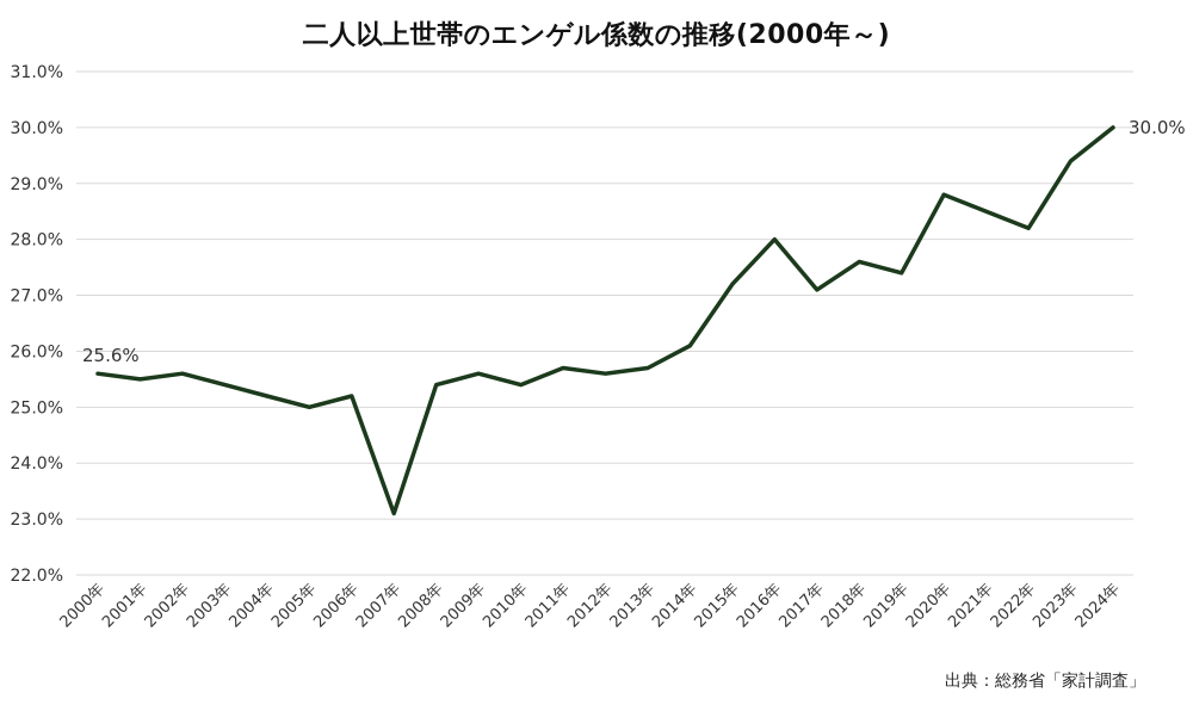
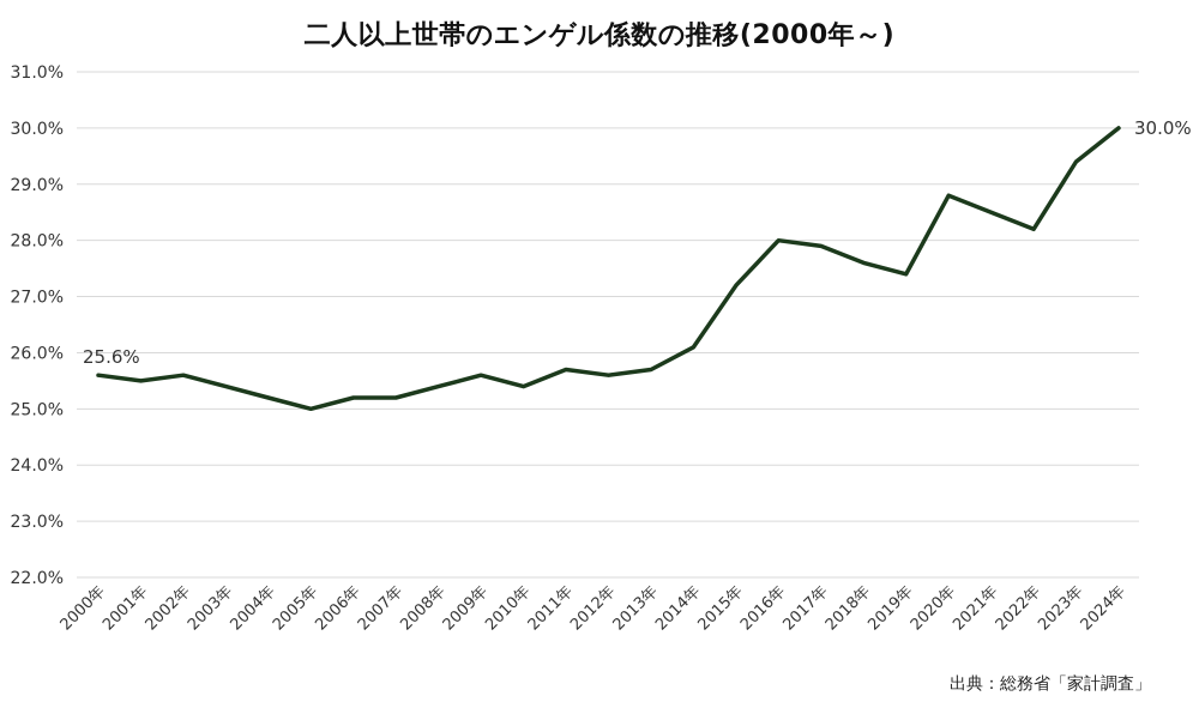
2007年: 23.1% -> 25.2%
2017年: 27.1% -> 27.9%
